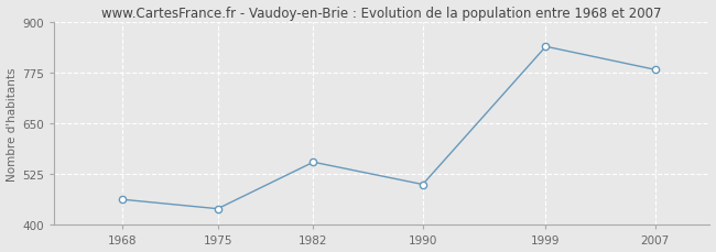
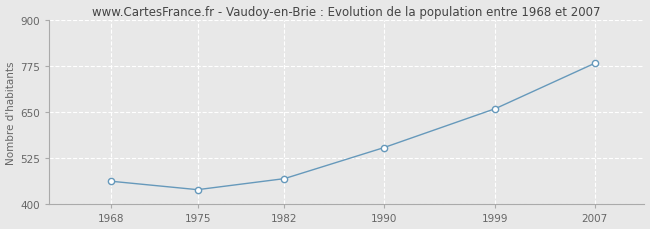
1982: 555 -> 470
1990: 500 -> 554
1999: 840 -> 660
